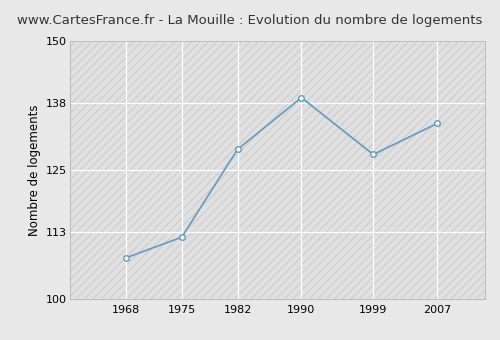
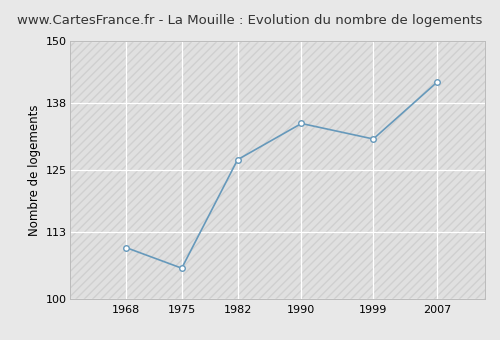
1968: 108 -> 110
1975: 112 -> 106
1982: 129 -> 127
1990: 139 -> 134
1999: 128 -> 131
2007: 134 -> 142
